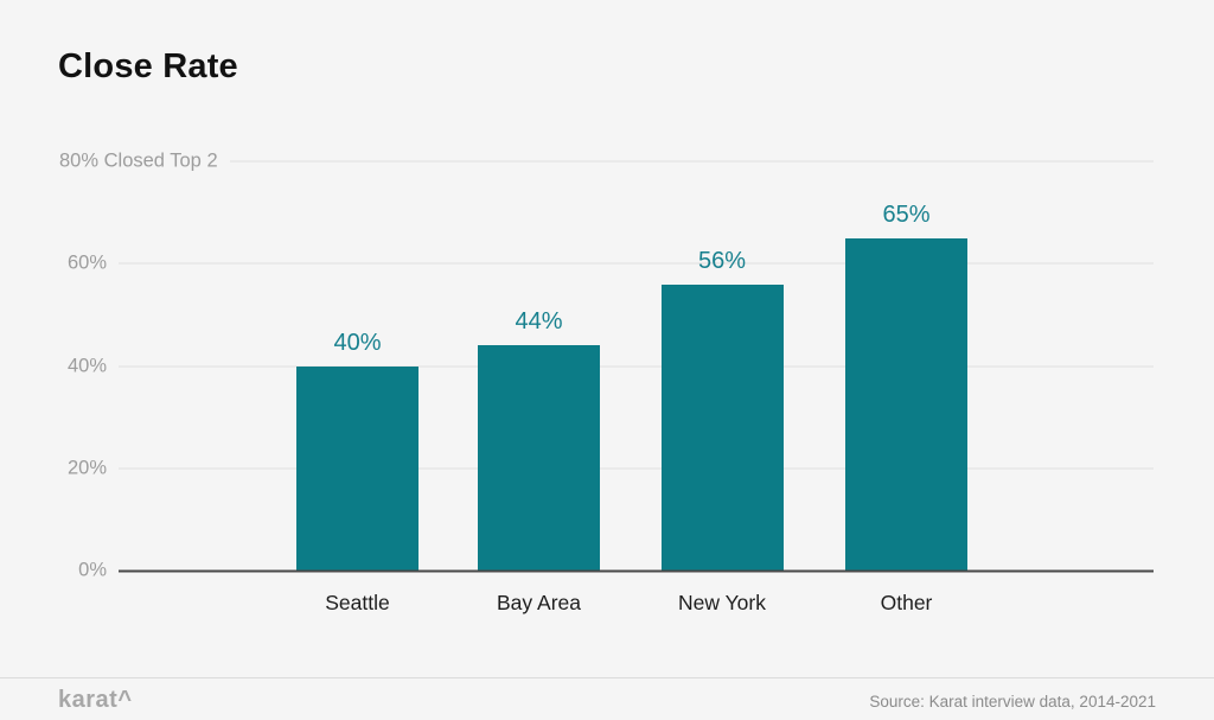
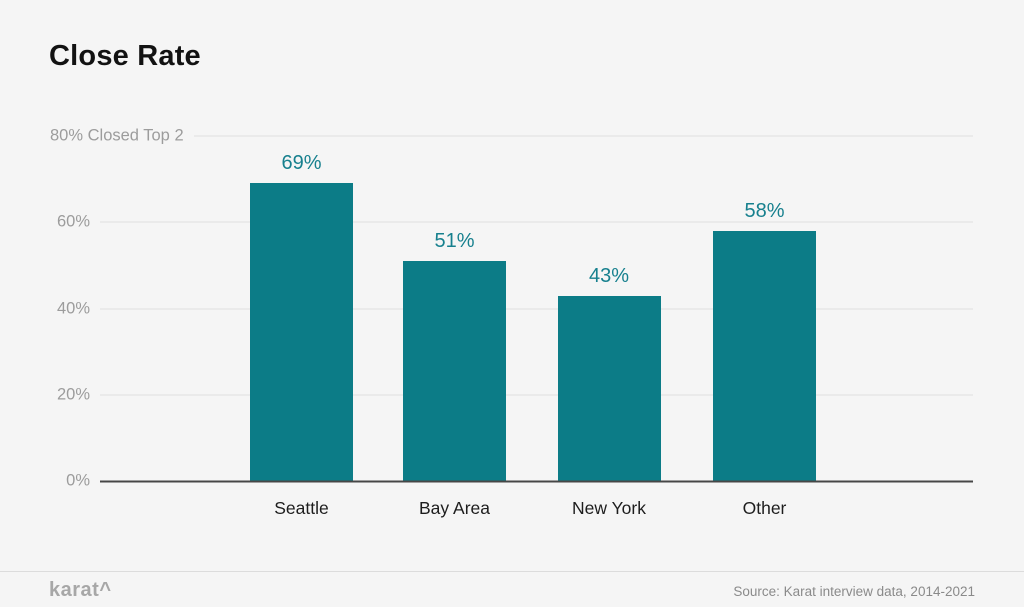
Seattle: 40% -> 69%
Bay Area: 44% -> 51%
New York: 56% -> 43%
Other: 65% -> 58%
